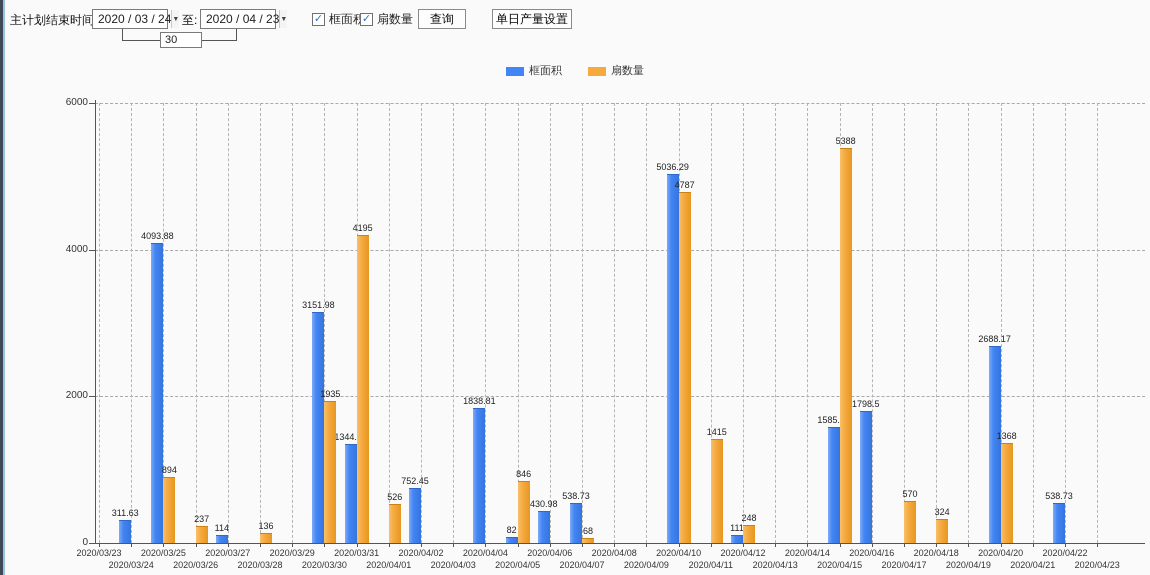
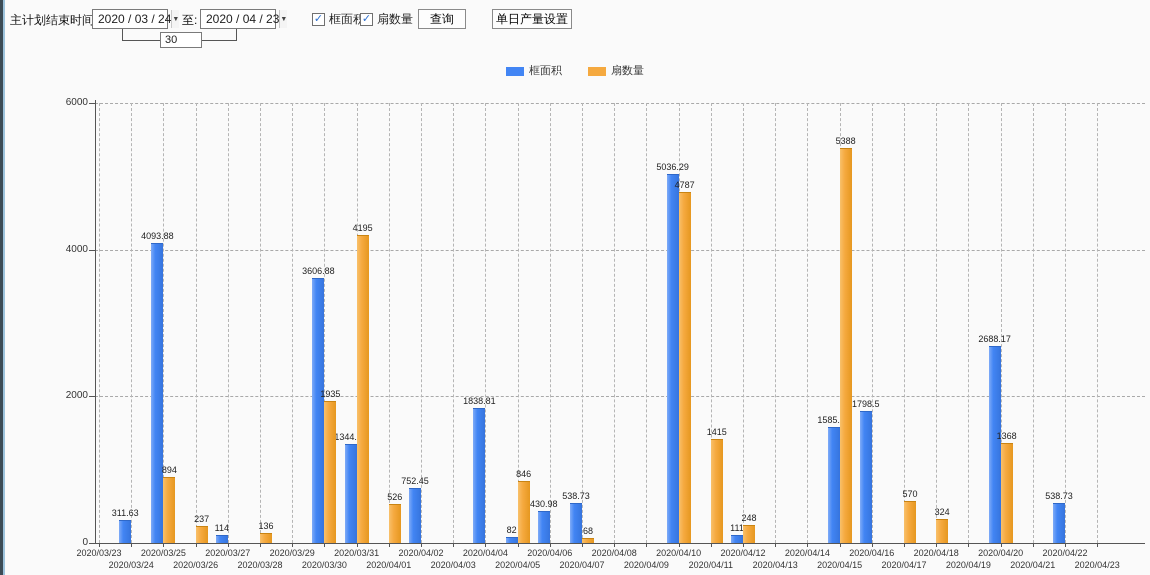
框面积/2020/03/30: 3151.98 -> 3606.88
